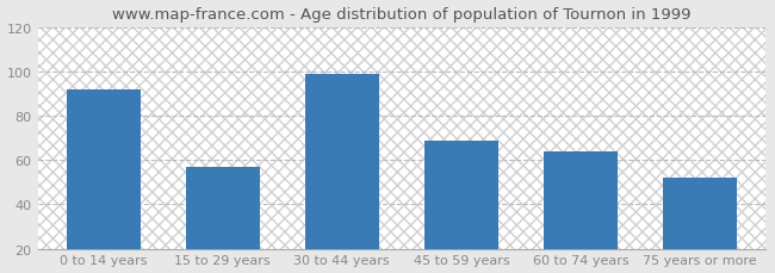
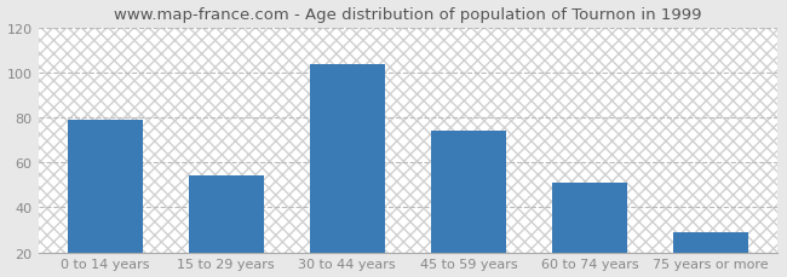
0 to 14 years: 92 -> 79
15 to 29 years: 57 -> 54
30 to 44 years: 99 -> 104
45 to 59 years: 69 -> 74
60 to 74 years: 64 -> 51
75 years or more: 52 -> 29
